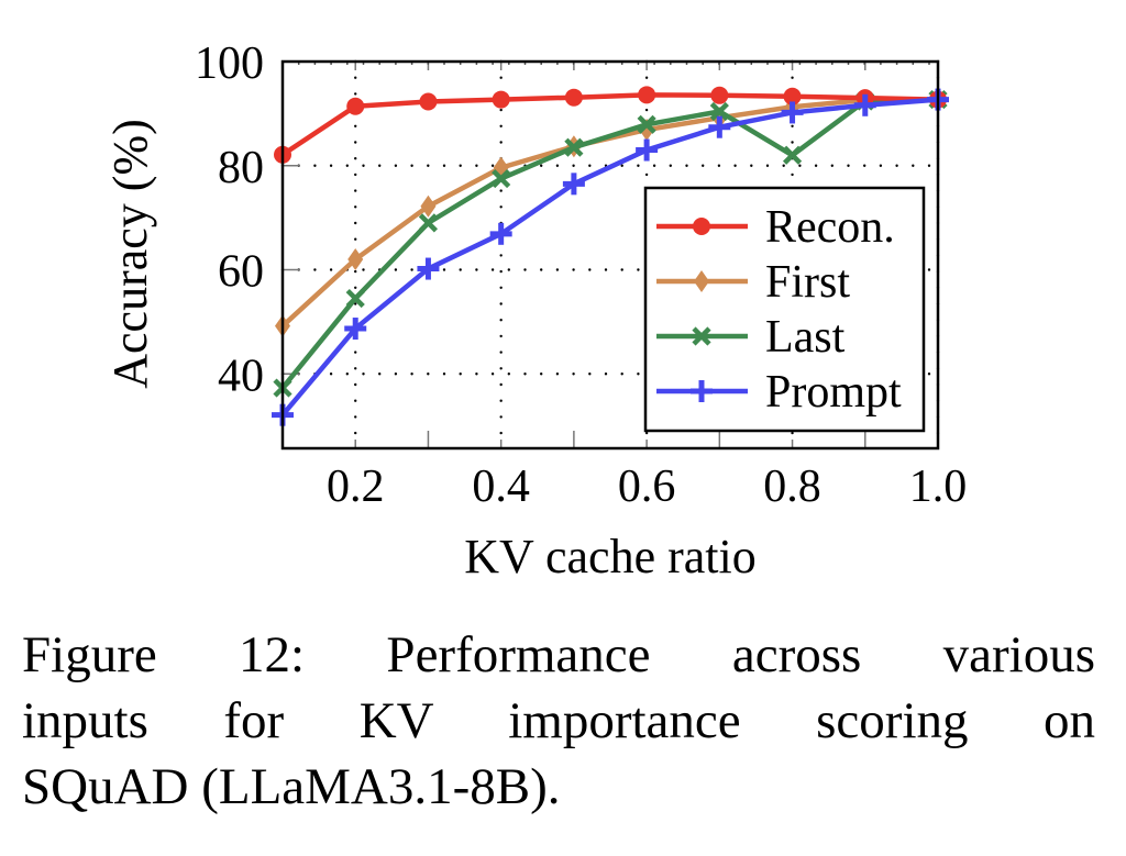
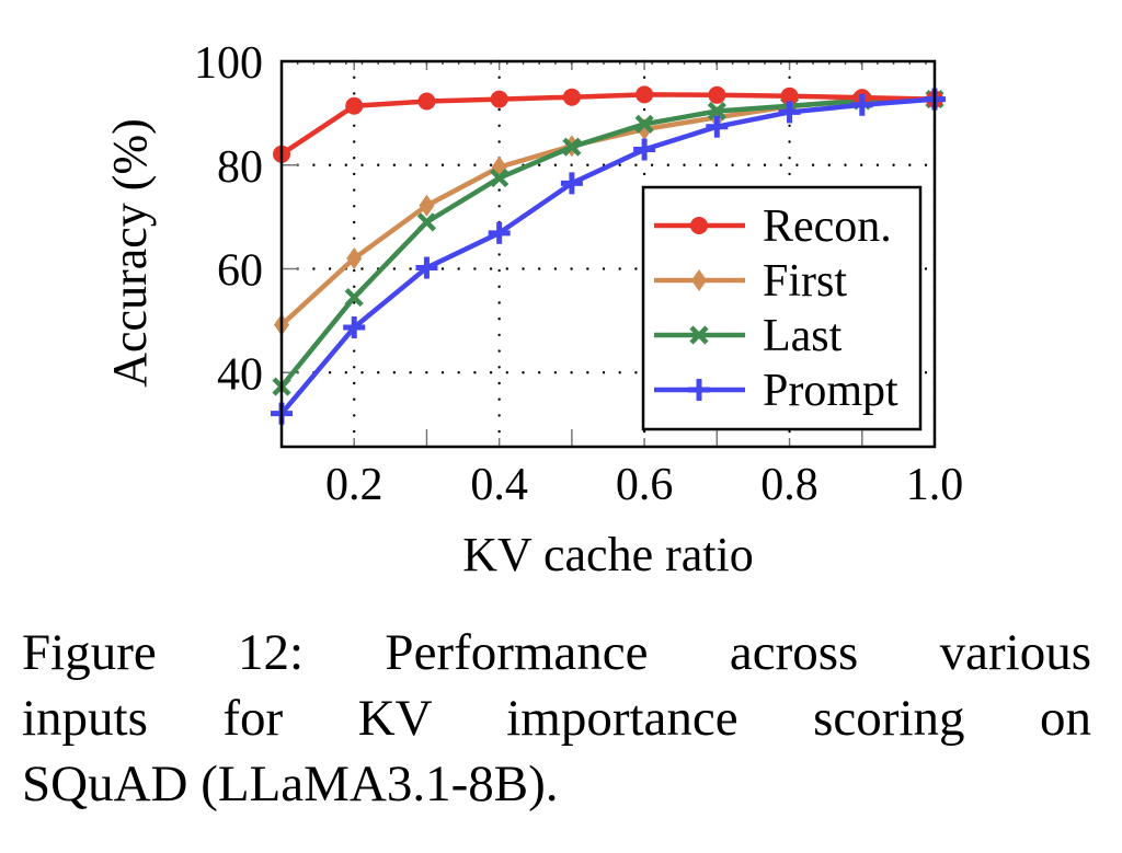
Last/0.8: 82 -> 91
